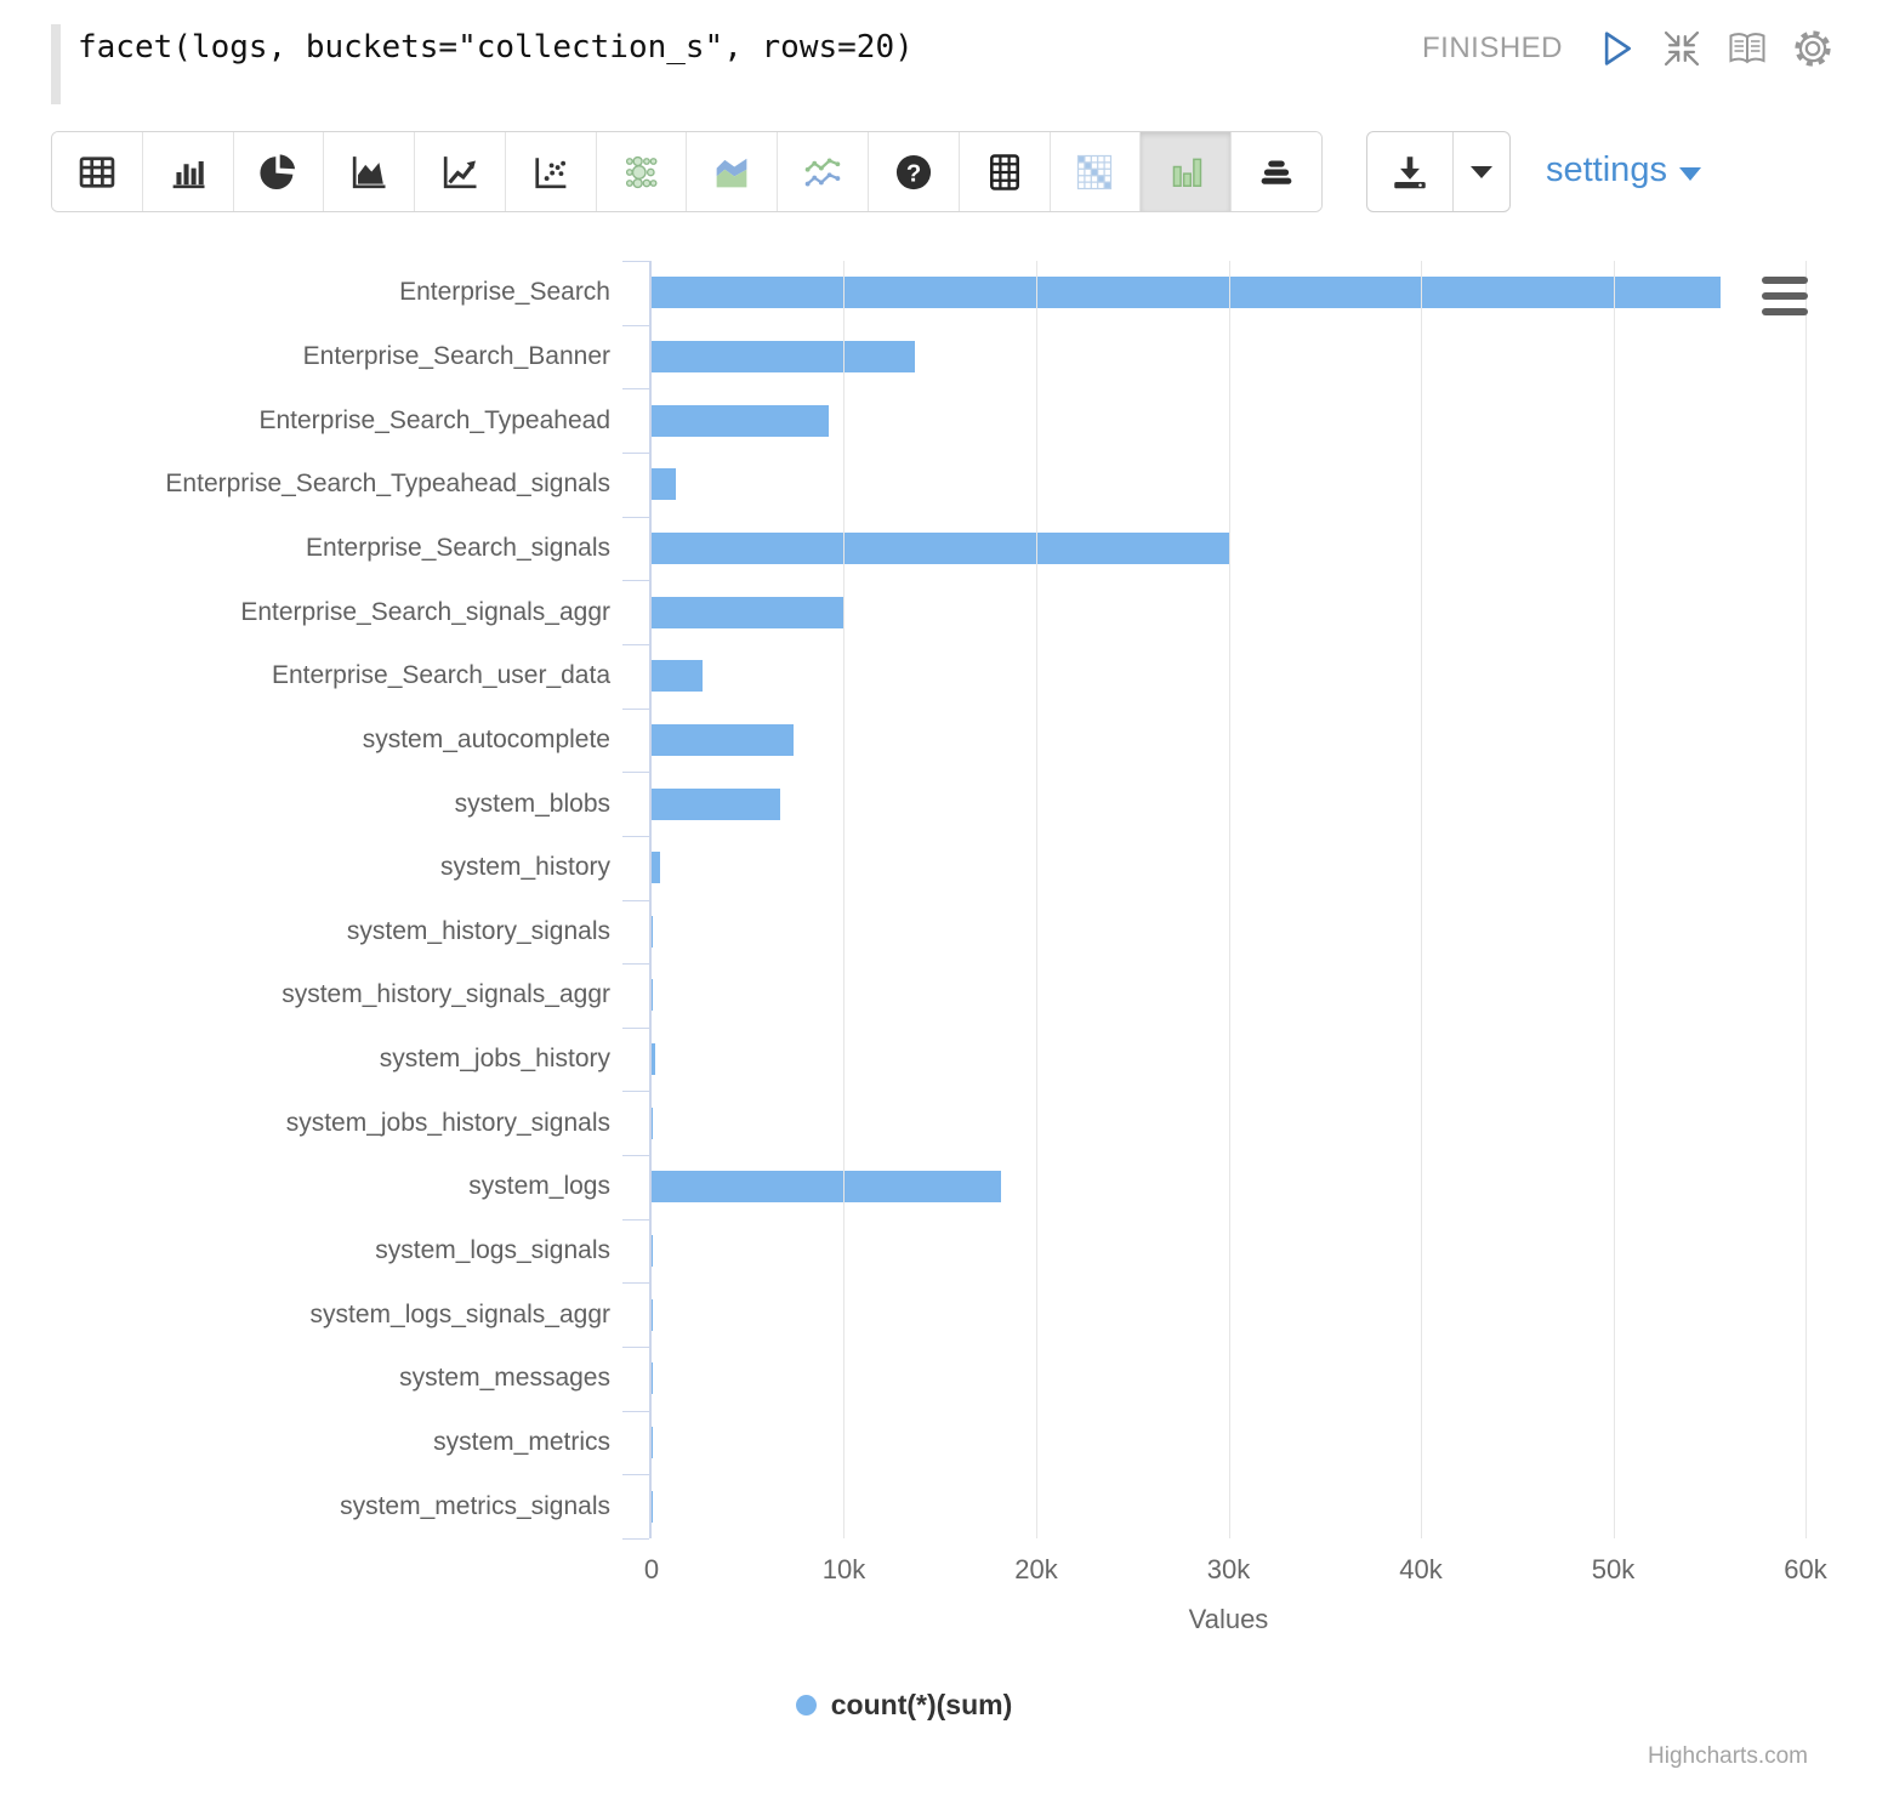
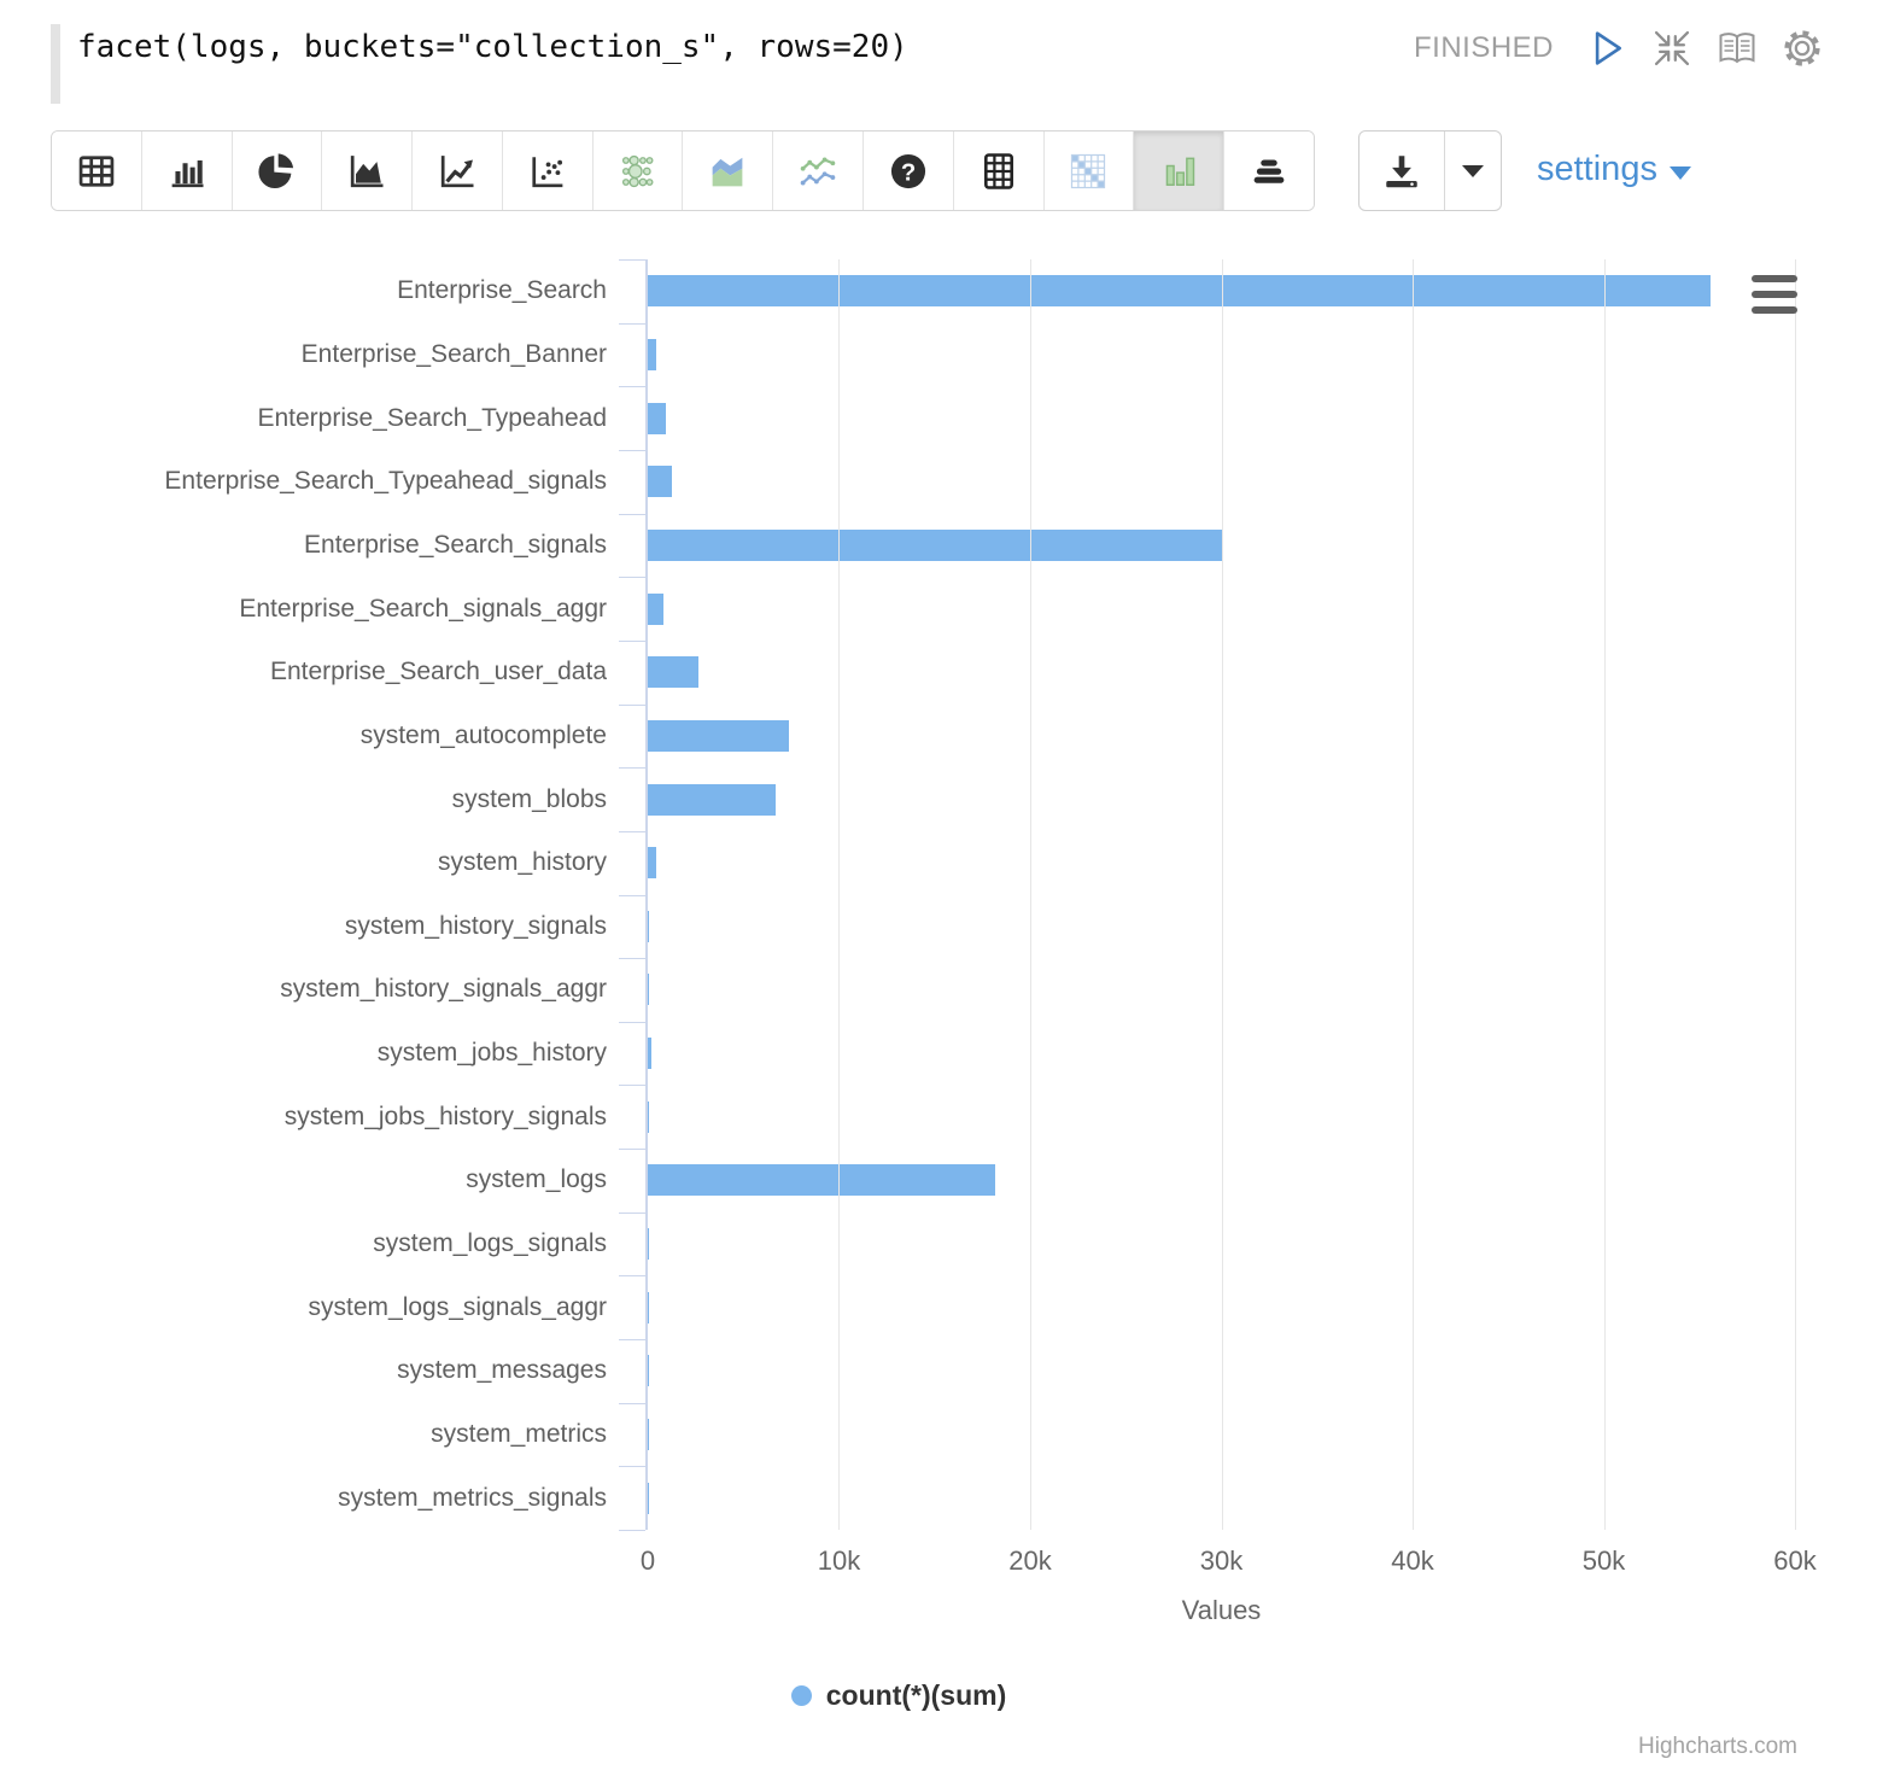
Enterprise_Search_Banner: 13.7k -> 0.4k
Enterprise_Search_Typeahead: 9.2k -> 1.0k
Enterprise_Search_signals_aggr: 10.0k -> 0.8k
